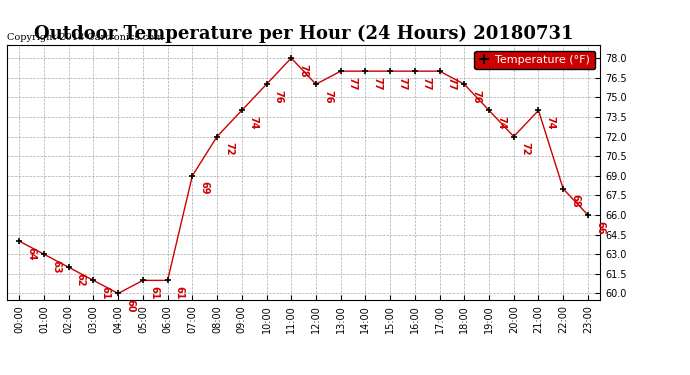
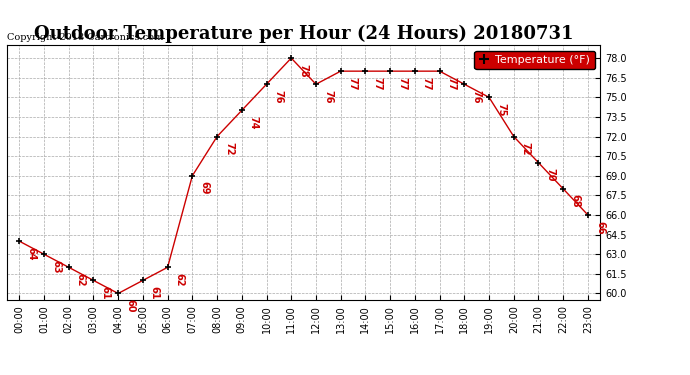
06:00: 61 -> 62
19:00: 74 -> 75
21:00: 74 -> 70
